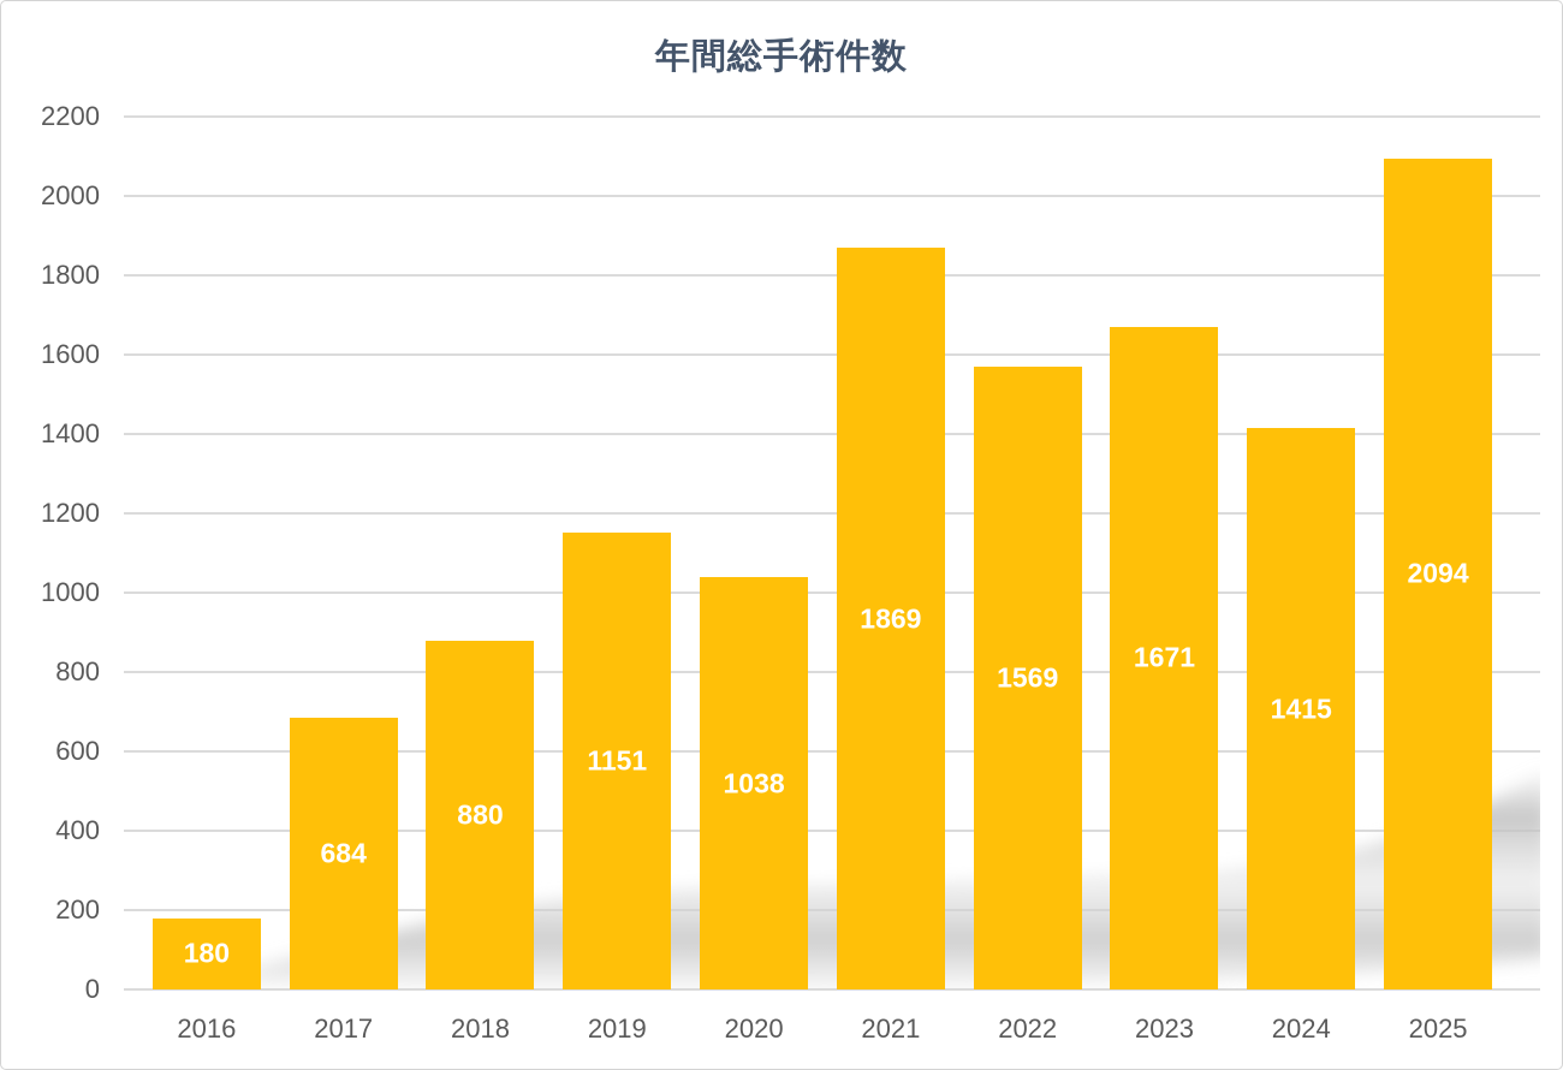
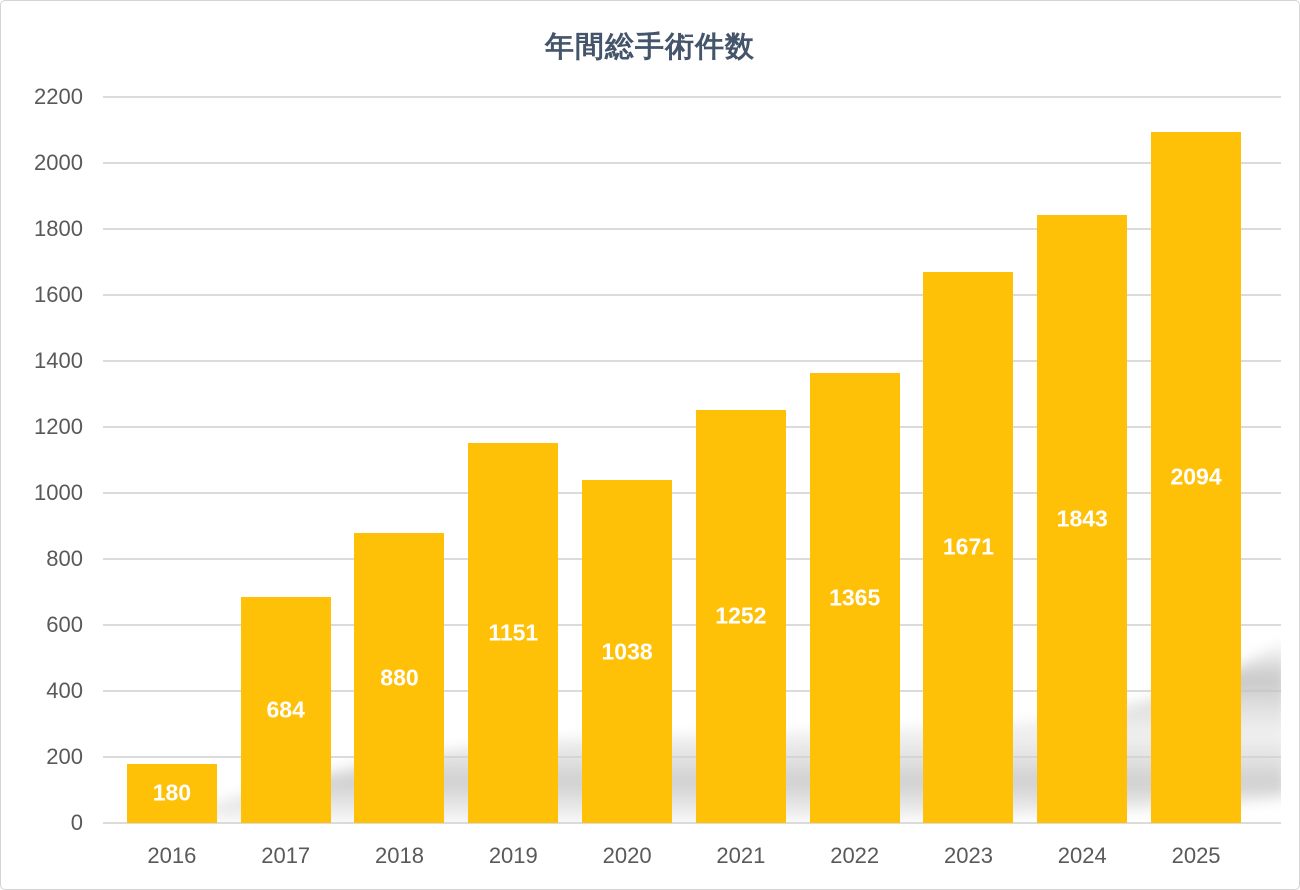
2021: 1869 -> 1252
2022: 1569 -> 1365
2024: 1415 -> 1843
